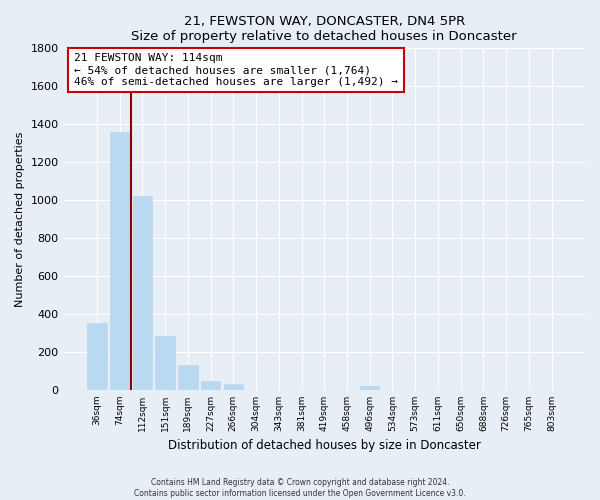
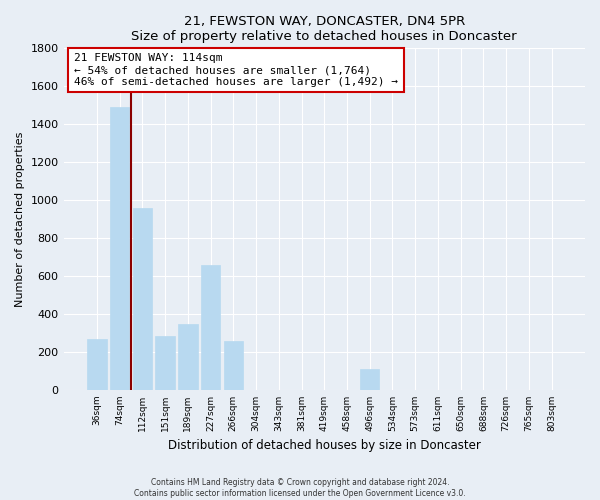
36sqm: 360 -> 270
74sqm: 1360 -> 1490
112sqm: 1020 -> 960
189sqm: 130 -> 350
227sqm: 40 -> 660
266sqm: 30 -> 260
496sqm: 20 -> 110
